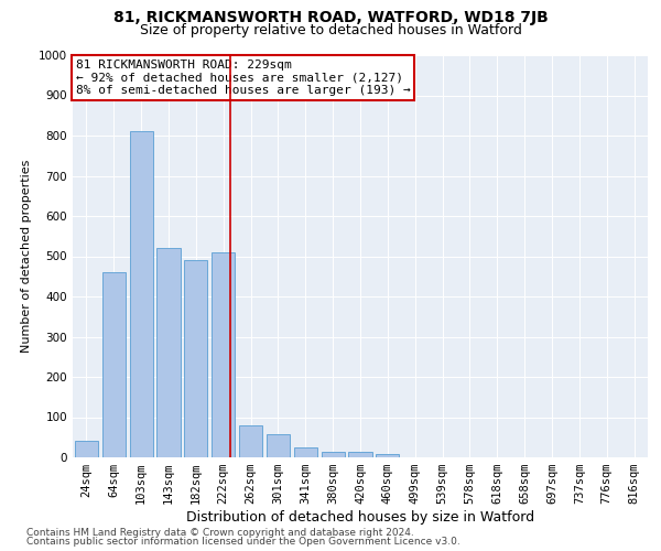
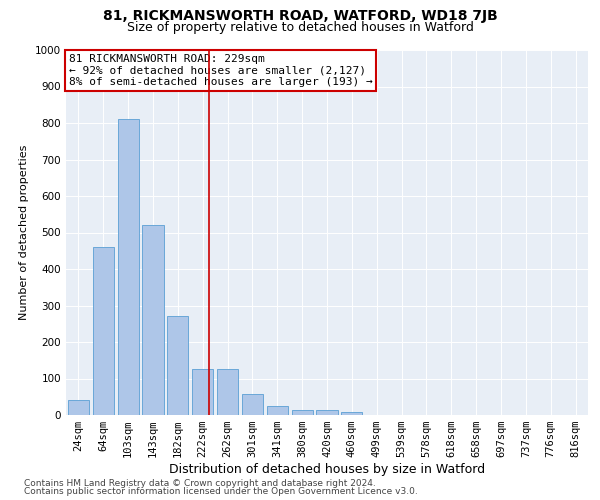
182sqm: 490 -> 270
222sqm: 510 -> 125
262sqm: 80 -> 125
